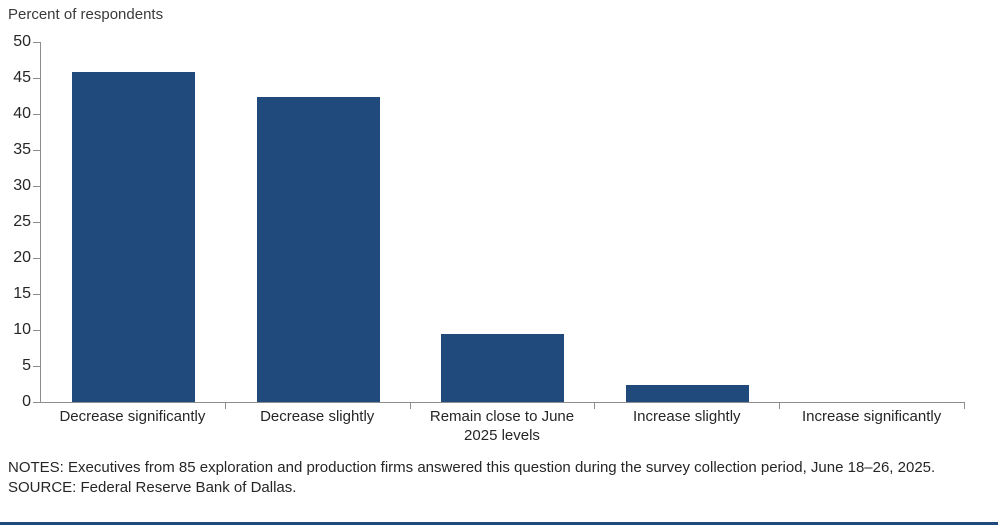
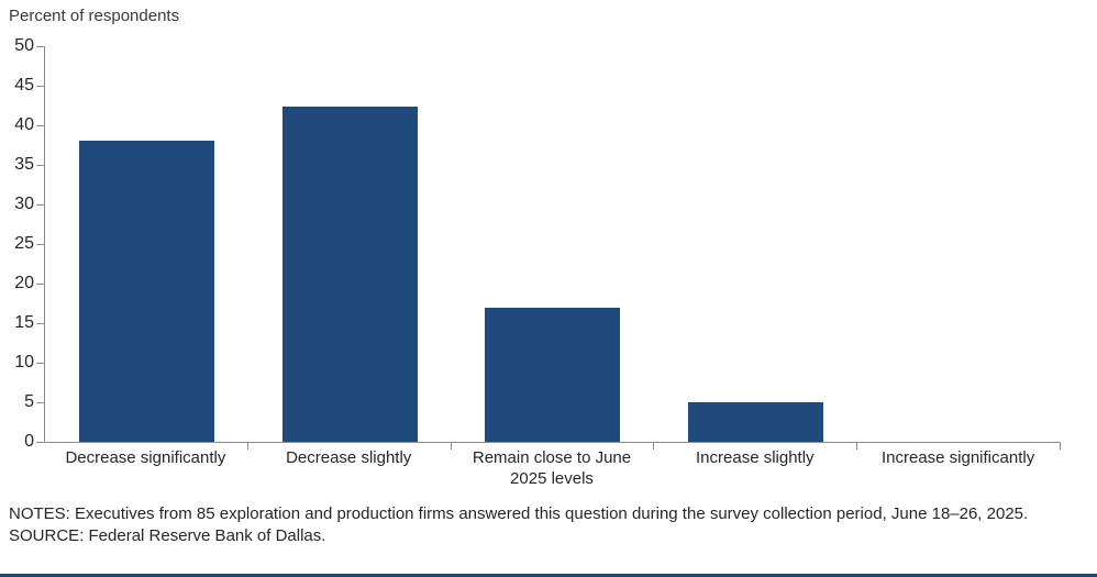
Decrease significantly: 46 -> 38
Remain close to June 2025 levels: 9 -> 17
Increase slightly: 2 -> 5
